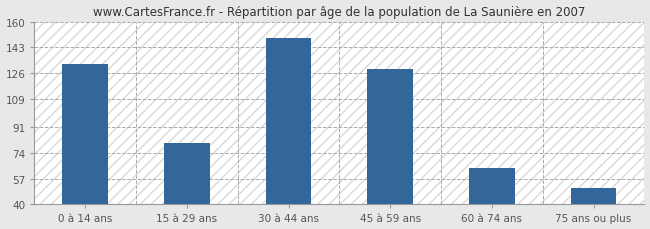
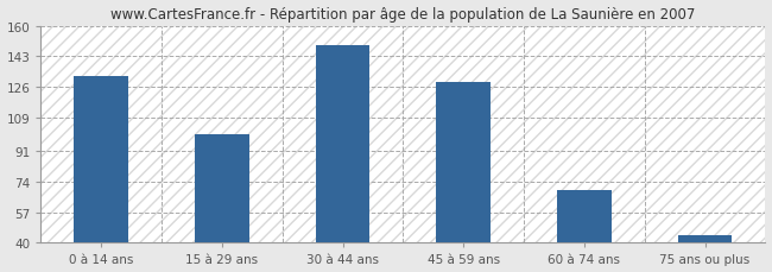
15 à 29 ans: 80 -> 100
60 à 74 ans: 64 -> 69
75 ans ou plus: 51 -> 44
